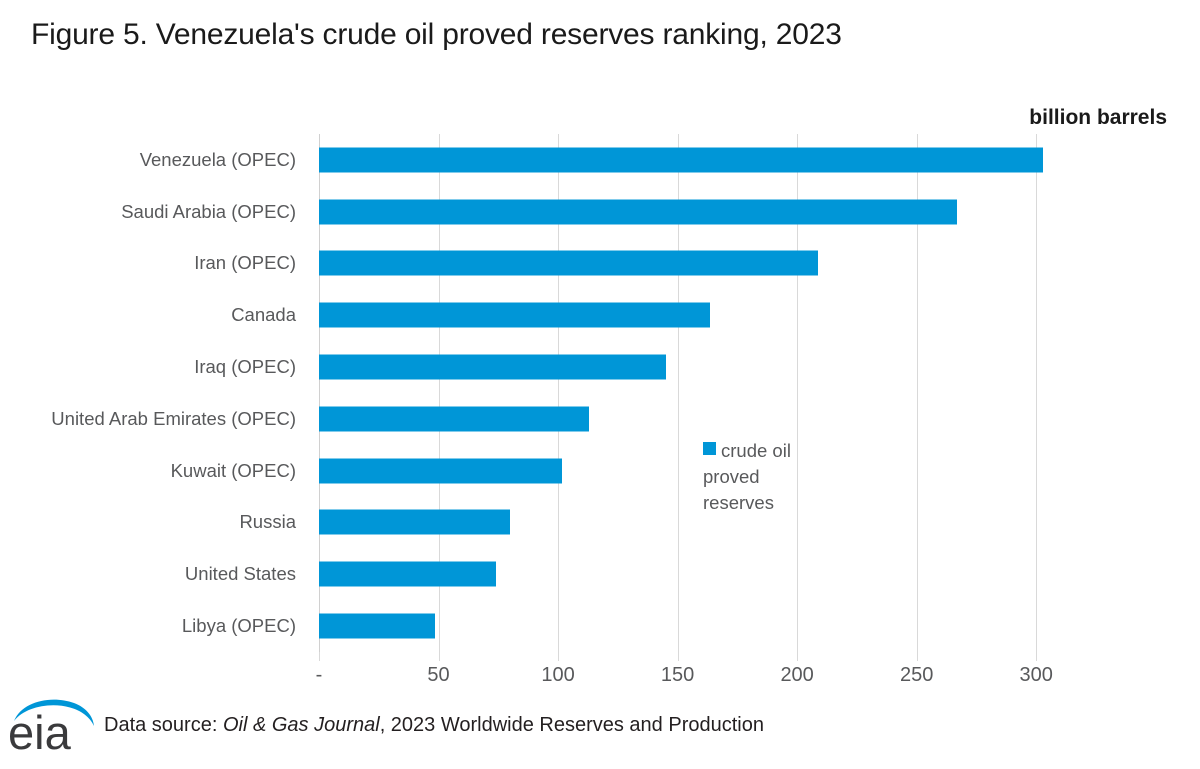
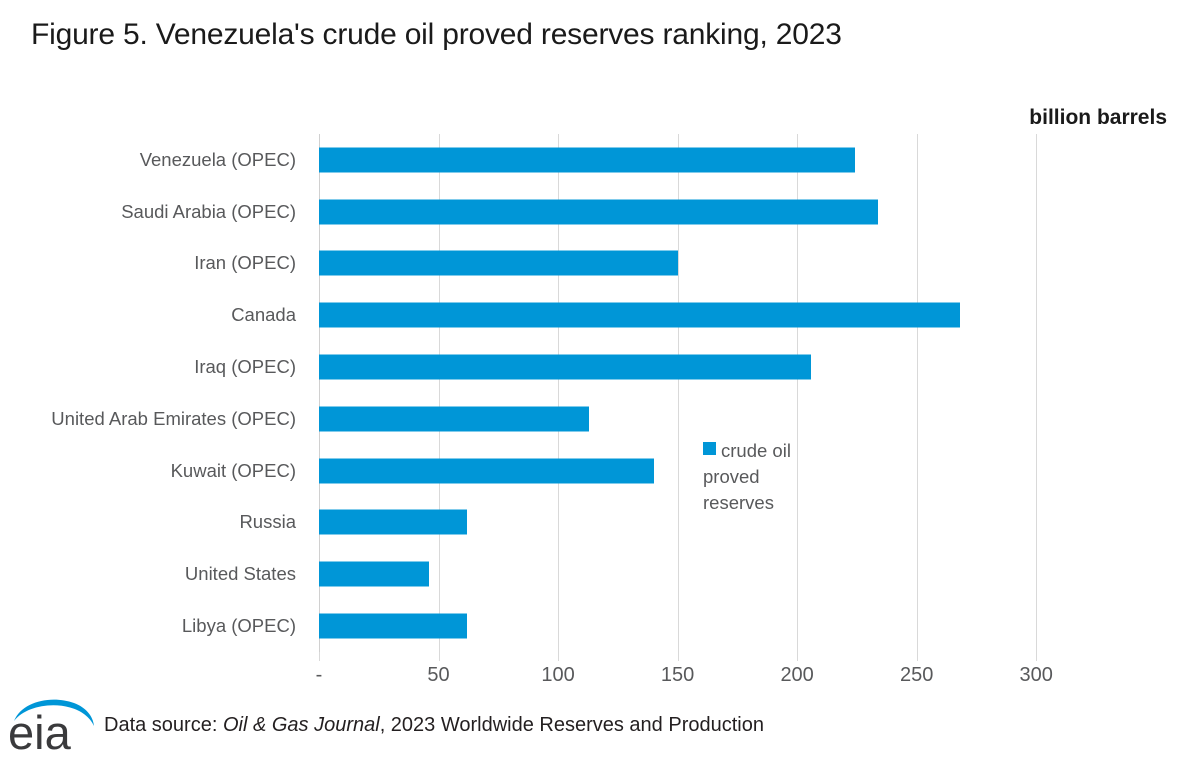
Venezuela (OPEC): 303 -> 224
Saudi Arabia (OPEC): 267 -> 234
Iran (OPEC): 209 -> 150
Canada: 164 -> 268
Iraq (OPEC): 145 -> 206
Kuwait (OPEC): 102 -> 140
Russia: 80 -> 62
United States: 74 -> 46
Libya (OPEC): 48 -> 62
